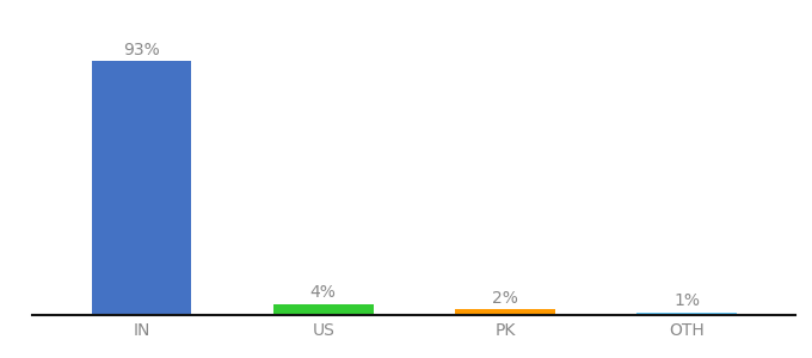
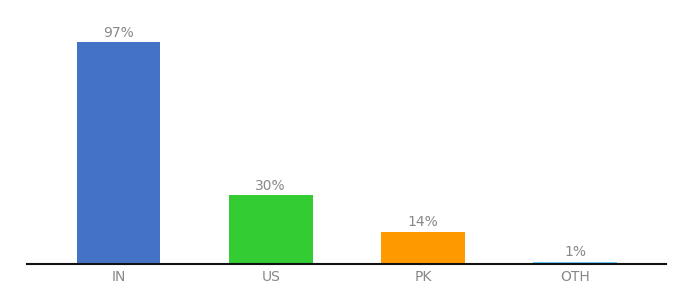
IN: 93% -> 97%
US: 4% -> 30%
PK: 2% -> 14%
